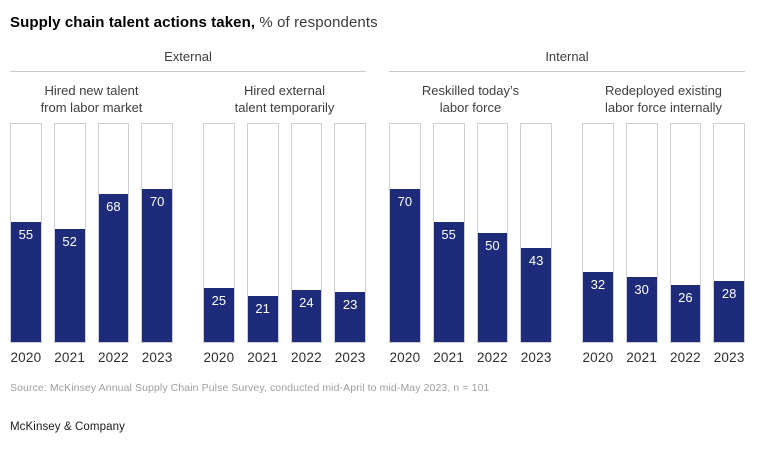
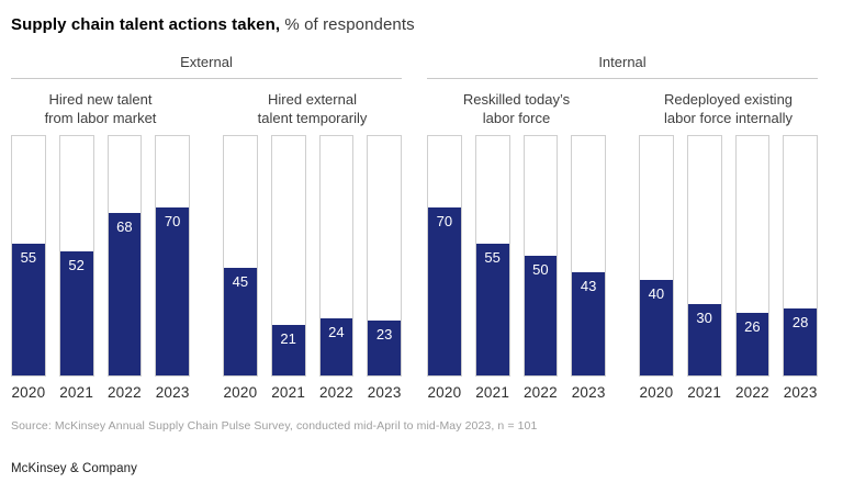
Hired external talent temporarily/2020: 25 -> 45
Redeployed existing labor force internally/2020: 32 -> 40
